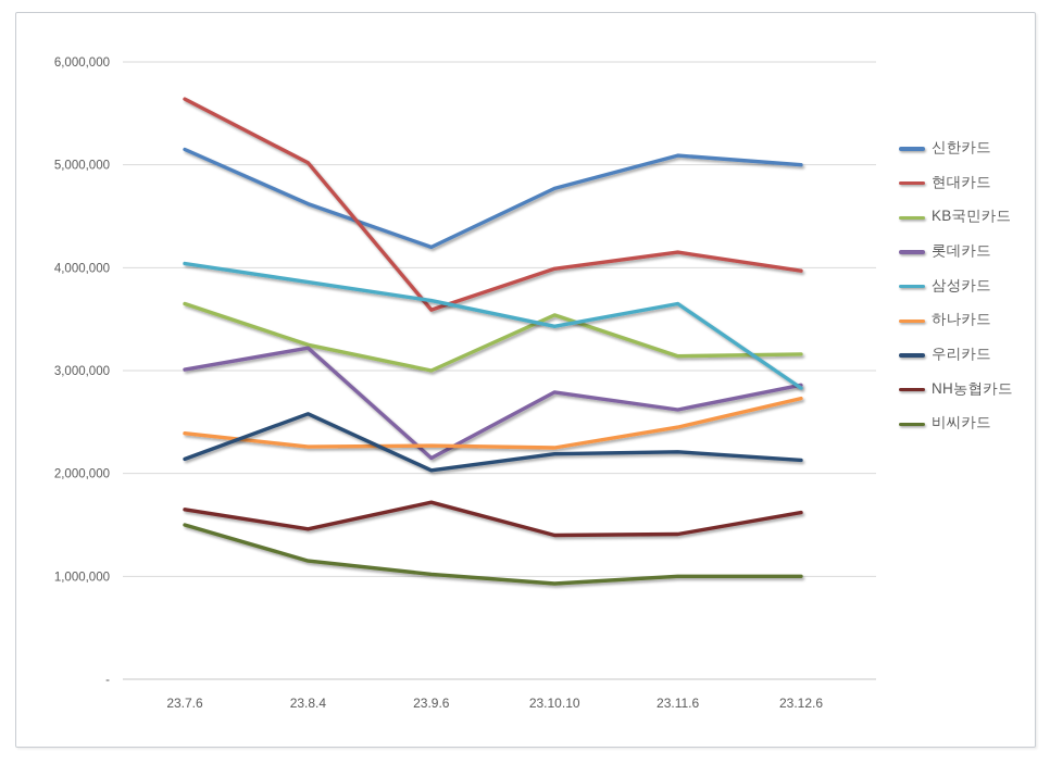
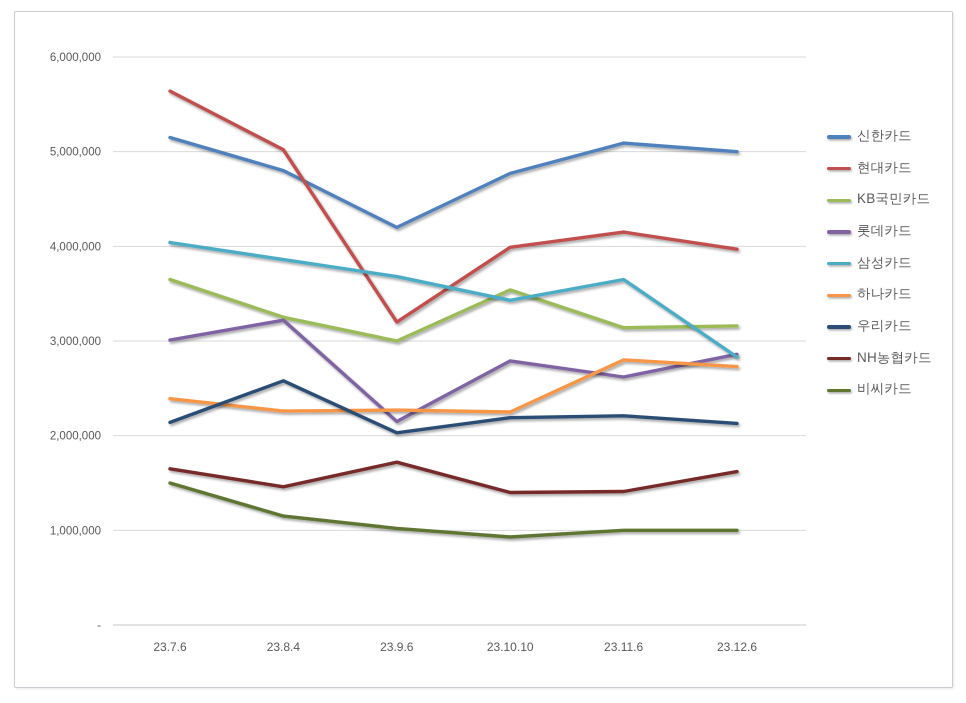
신한카드/23.8.4: 4600000 -> 4800000
현대카드/23.9.6: 3600000 -> 3200000
하나카드/23.11.6: 2400000 -> 2800000
